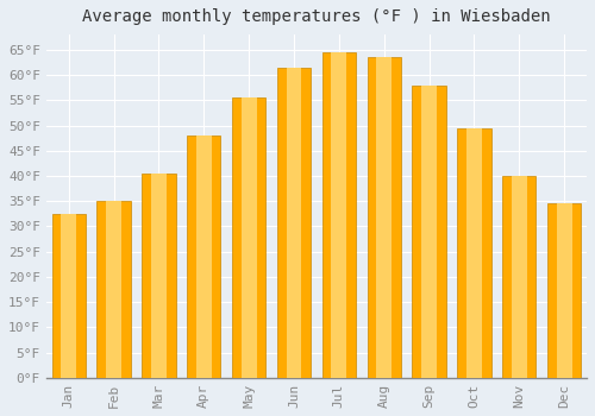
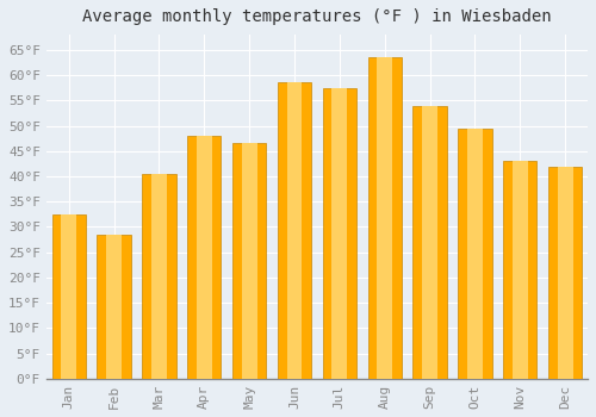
Feb: 35.0°F -> 28.5°F
May: 55.5°F -> 46.5°F
Jun: 61.5°F -> 58.5°F
Jul: 64.5°F -> 57.5°F
Sep: 58.0°F -> 54.0°F
Nov: 40.0°F -> 43.0°F
Dec: 34.5°F -> 42.0°F
